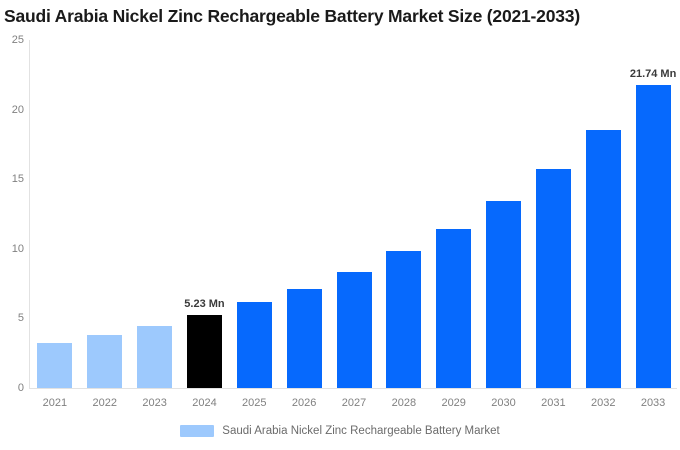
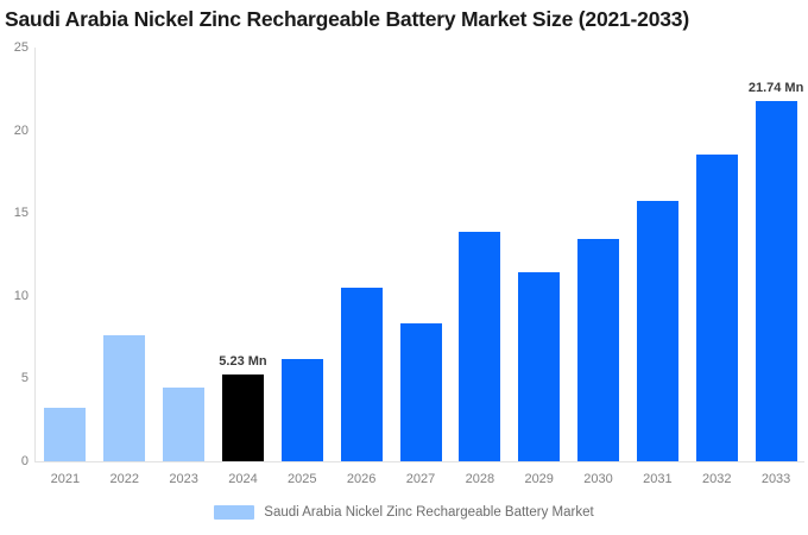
2022: 3.8 -> 7.6
2026: 7.1 -> 10.5
2028: 9.8 -> 13.9
